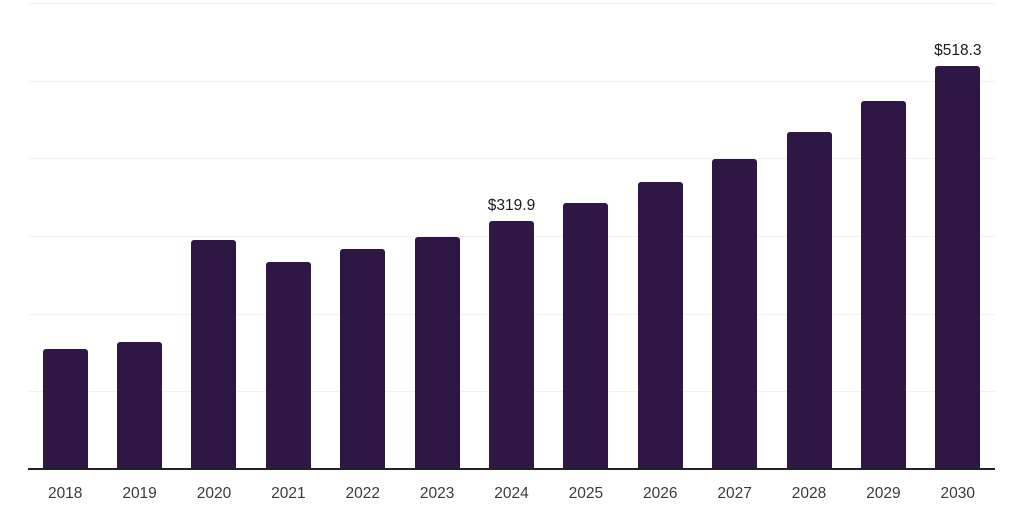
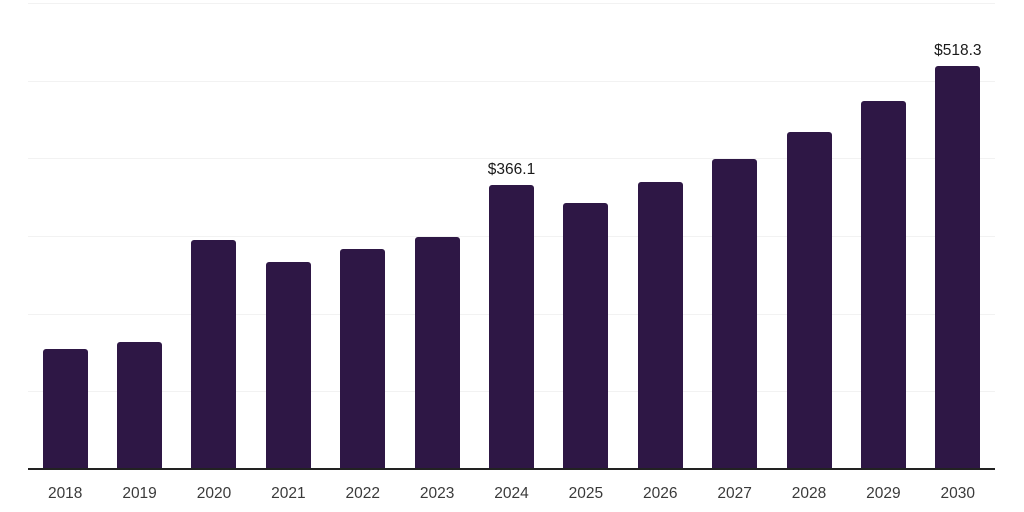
2024: $319.9 -> $366.1
